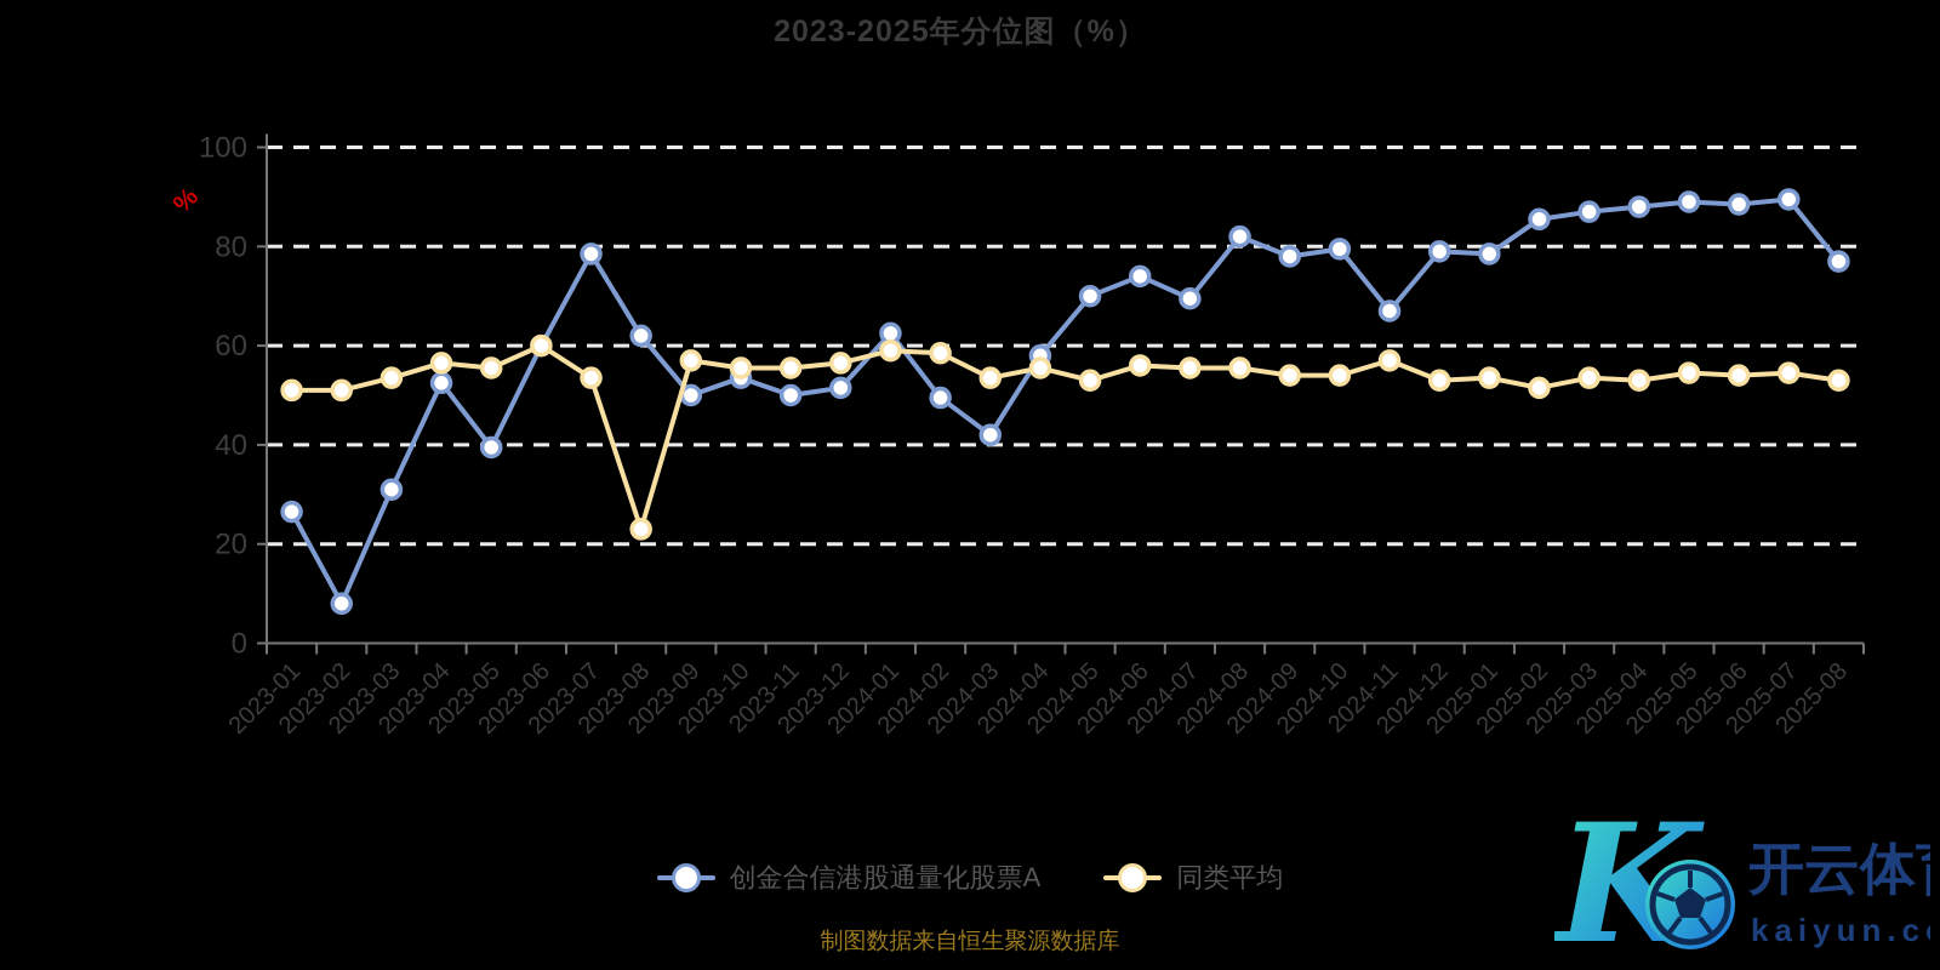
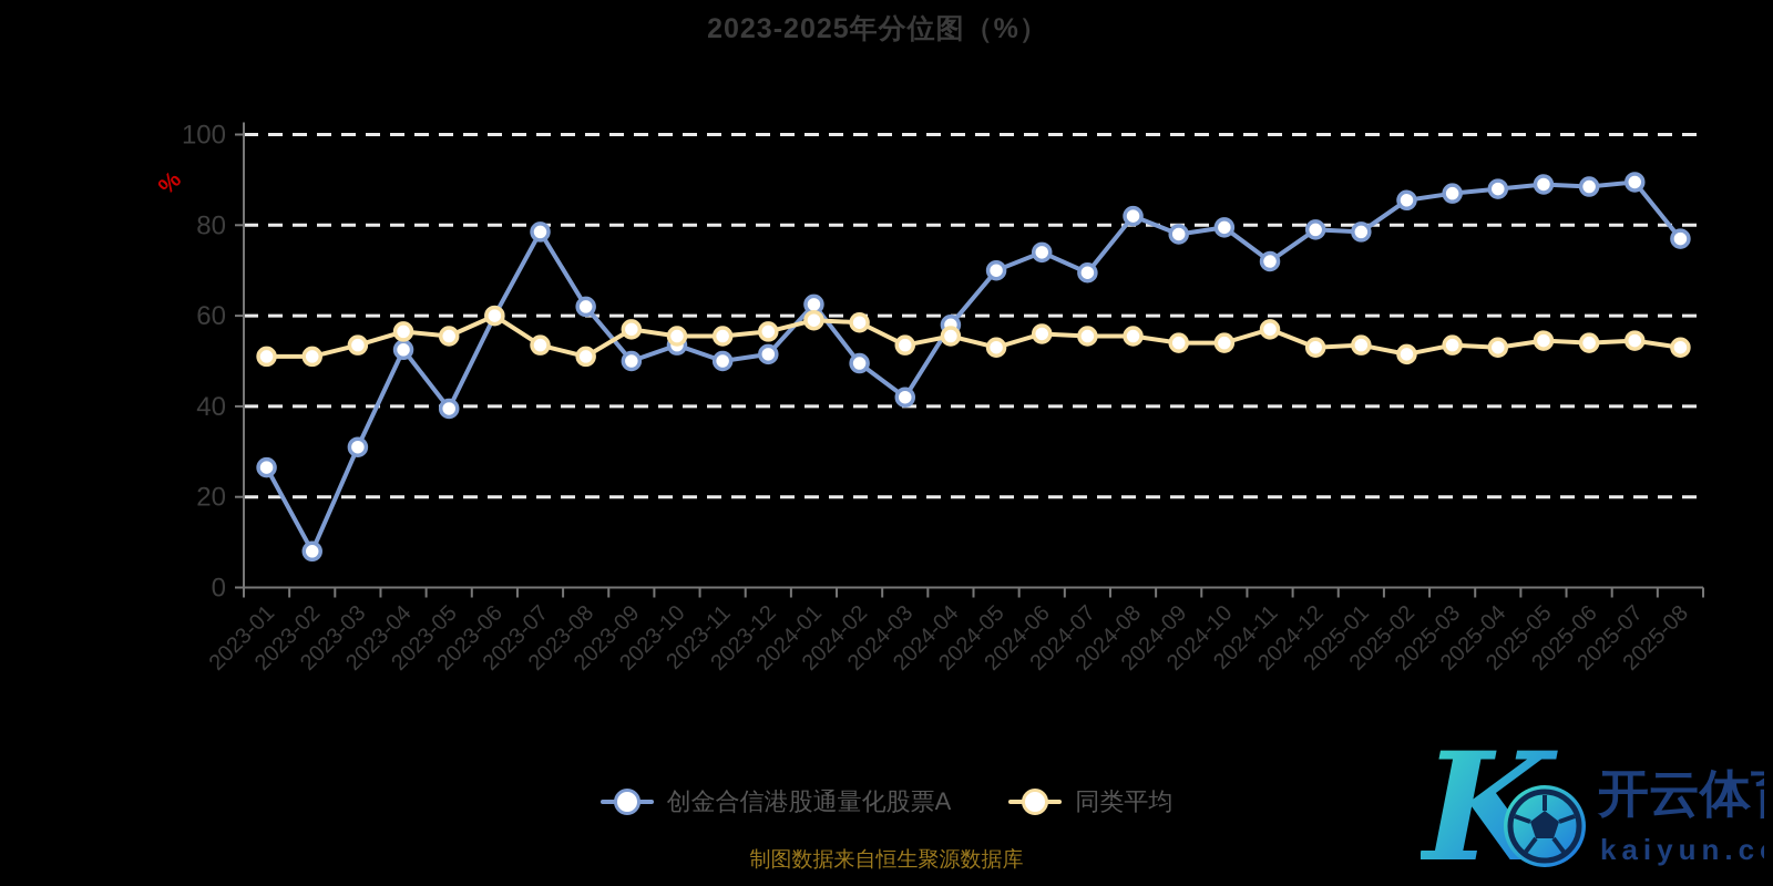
同类平均/2023-08: 23 -> 51
创金合信港股通量化股票A/2024-11: 67 -> 72
